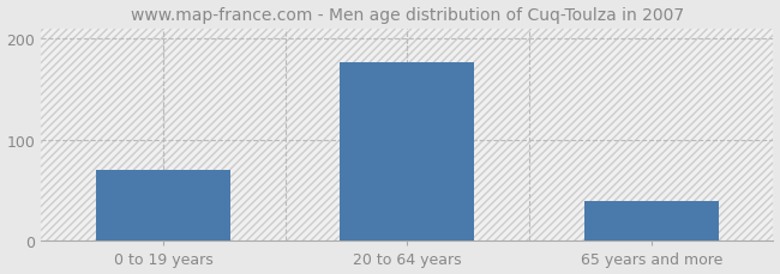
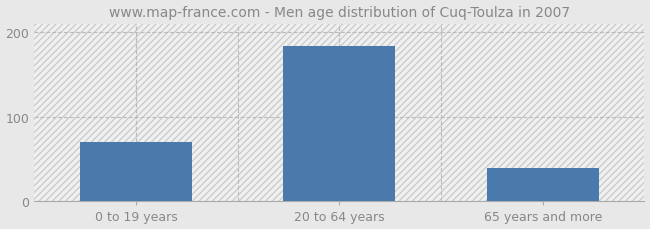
20 to 64 years: 177 -> 184
